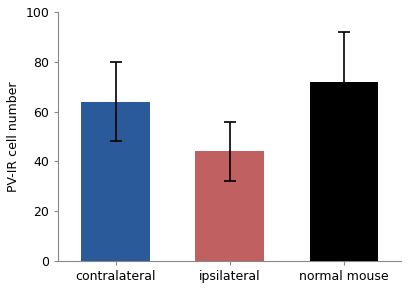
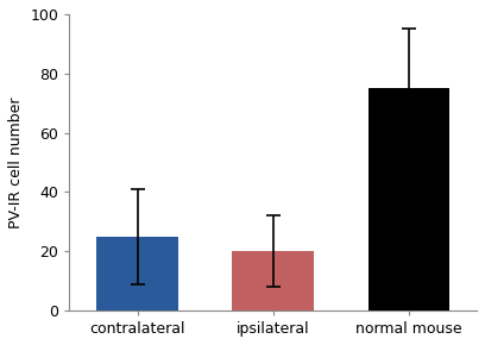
contralateral: 64 -> 25
ipsilateral: 44 -> 20
normal mouse: 72 -> 75
